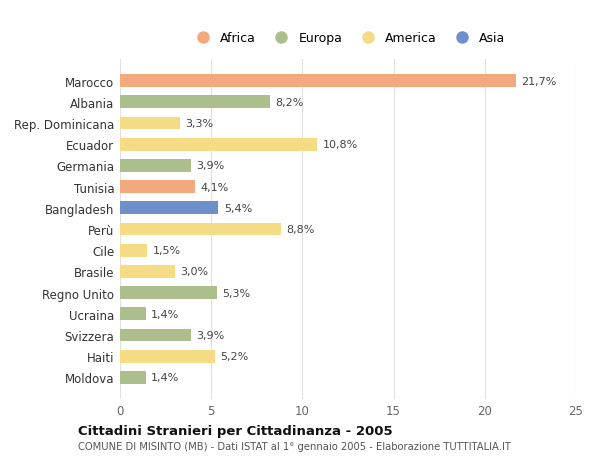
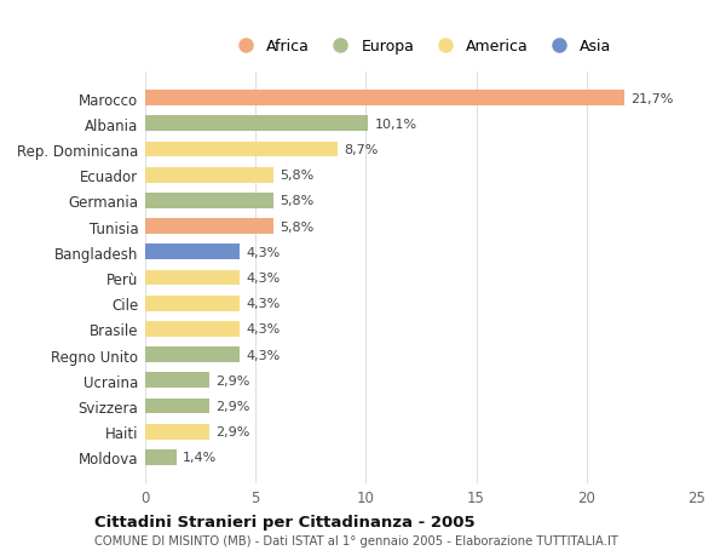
Albania: 8,2% -> 10,1%
Rep. Dominicana: 3,3% -> 8,7%
Ecuador: 10,8% -> 5,8%
Germania: 3,9% -> 5,8%
Tunisia: 4,1% -> 5,8%
Bangladesh: 5,4% -> 4,3%
Perù: 8,8% -> 4,3%
Cile: 1,5% -> 4,3%
Brasile: 3,0% -> 4,3%
Regno Unito: 5,3% -> 4,3%
Ucraina: 1,4% -> 2,9%
Svizzera: 3,9% -> 2,9%
Haiti: 5,2% -> 2,9%
